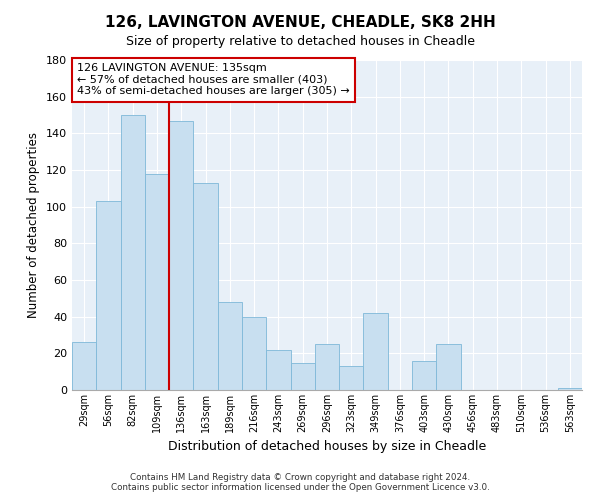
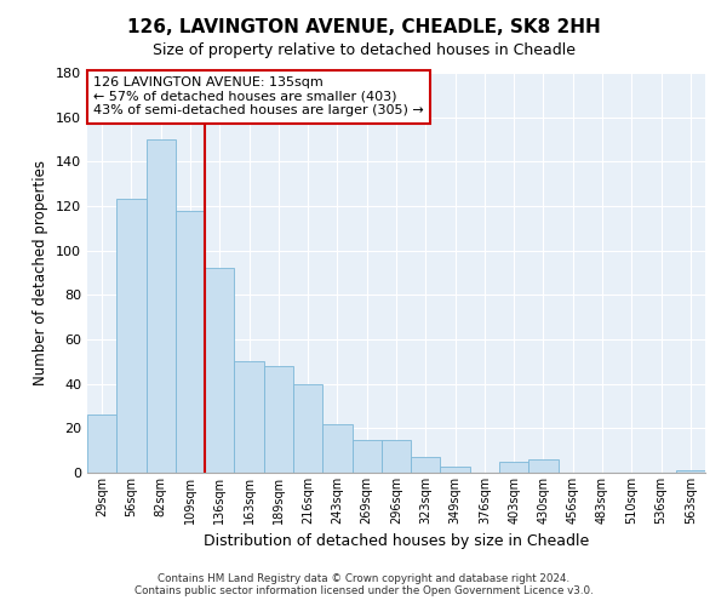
56sqm: 103 -> 123
136sqm: 147 -> 92
163sqm: 113 -> 50
296sqm: 25 -> 15
323sqm: 13 -> 7
349sqm: 42 -> 3
403sqm: 16 -> 5
430sqm: 25 -> 6
